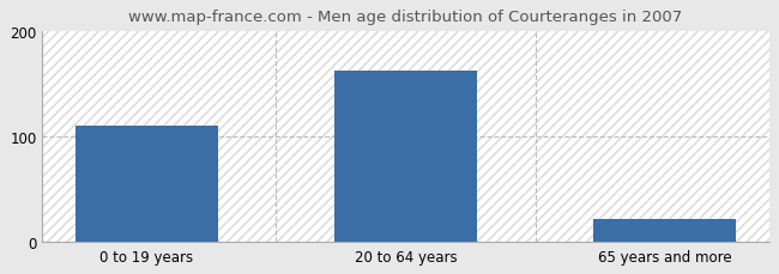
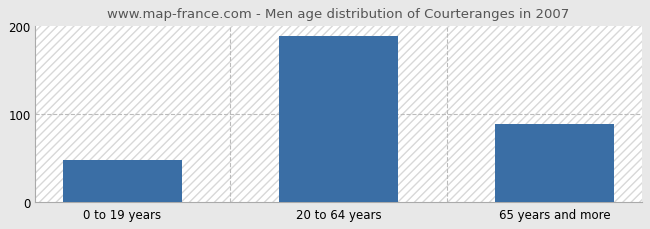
0 to 19 years: 110 -> 48
20 to 64 years: 162 -> 188
65 years and more: 22 -> 88
